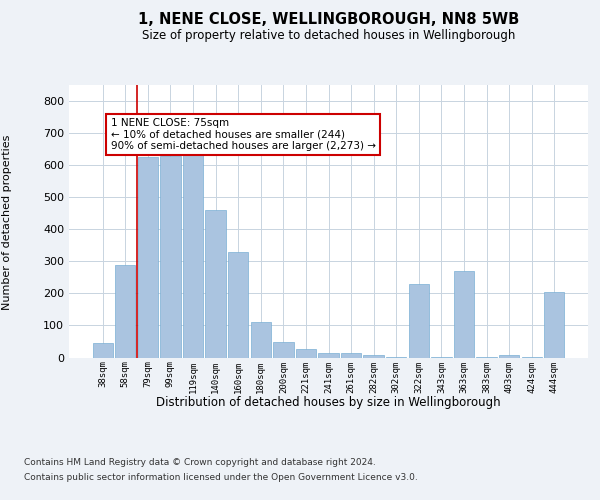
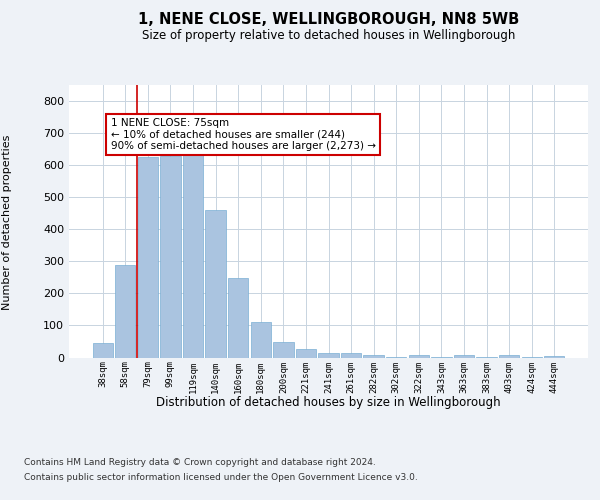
160sqm: 330 -> 248
322sqm: 230 -> 7
363sqm: 270 -> 9
444sqm: 205 -> 5
